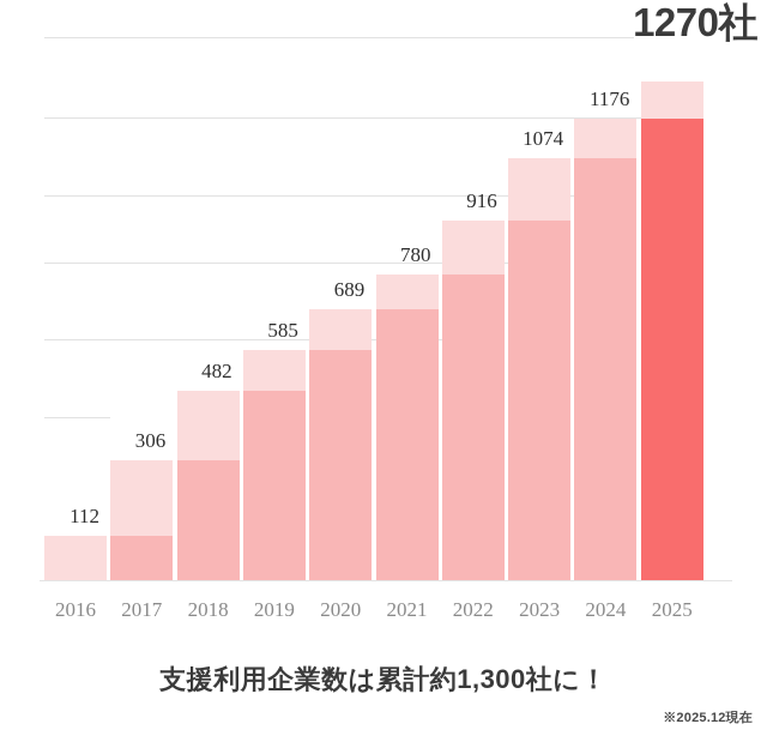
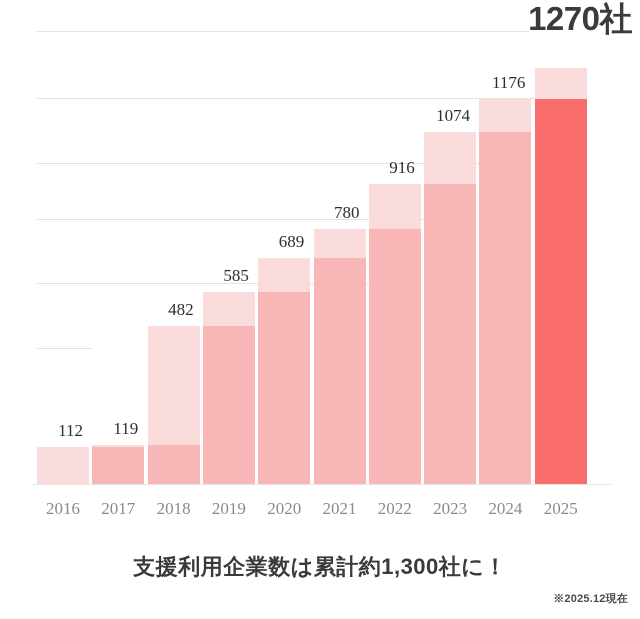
2017: 306 -> 119
